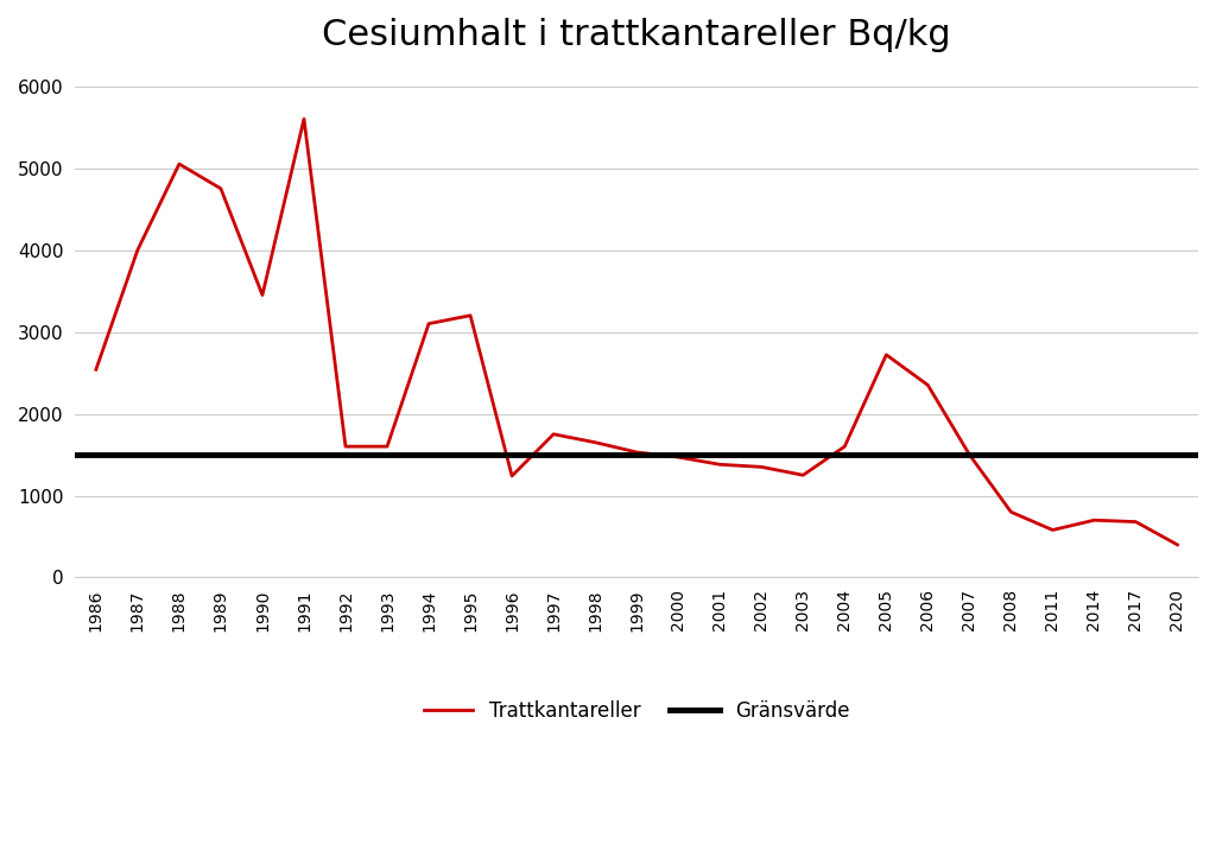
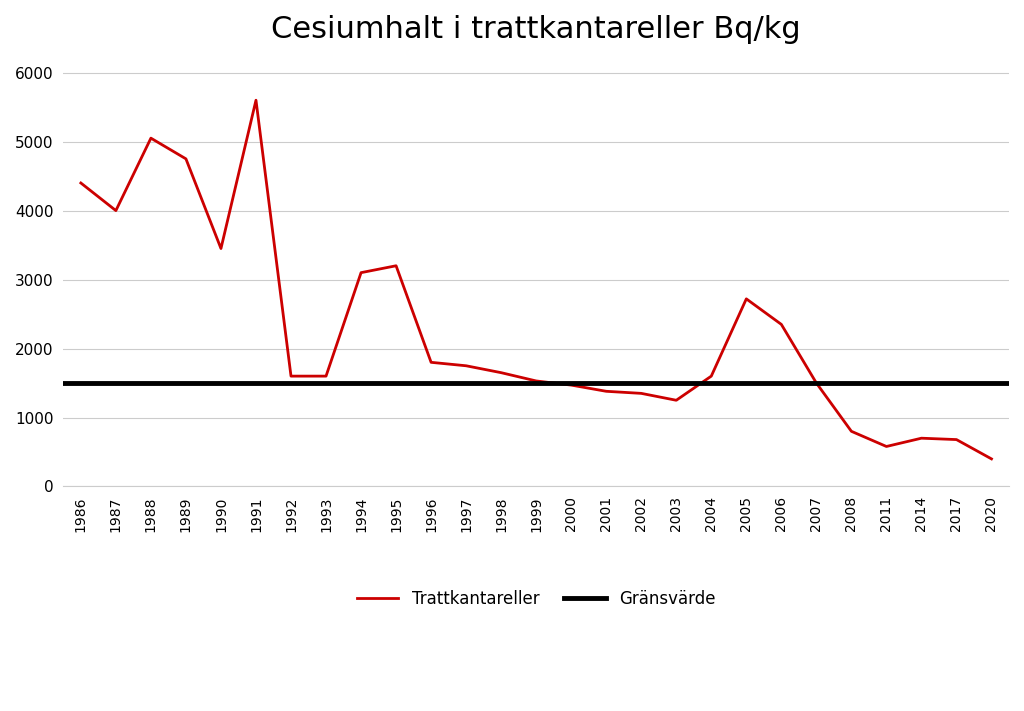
1986: 2540 -> 4400
1996: 1240 -> 1800
